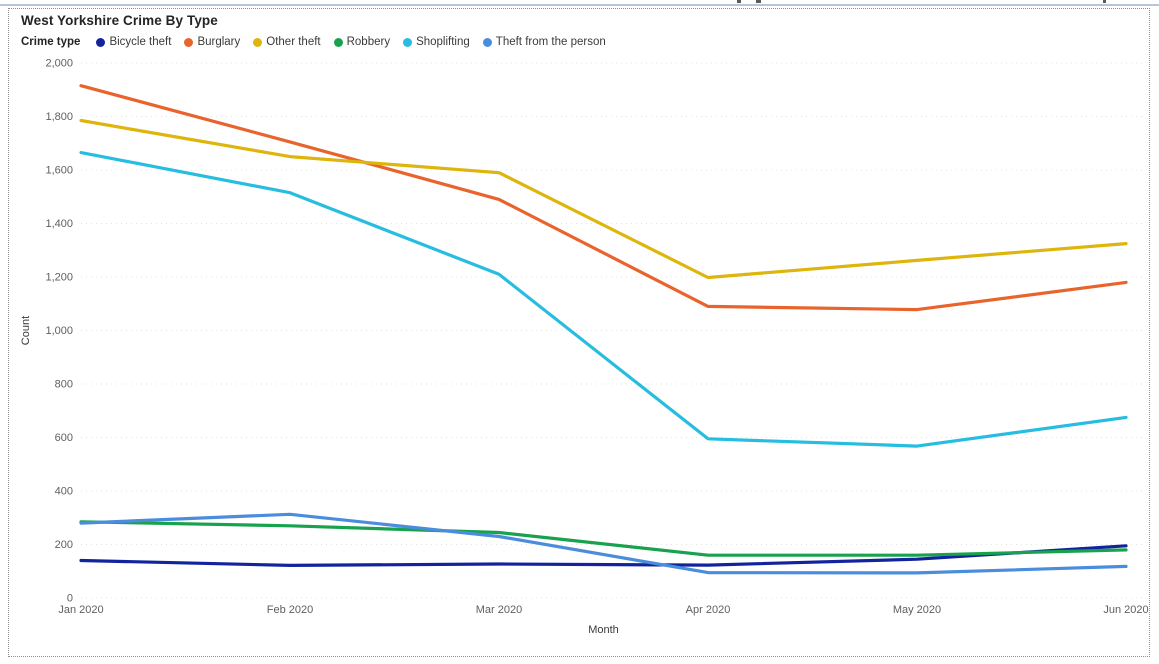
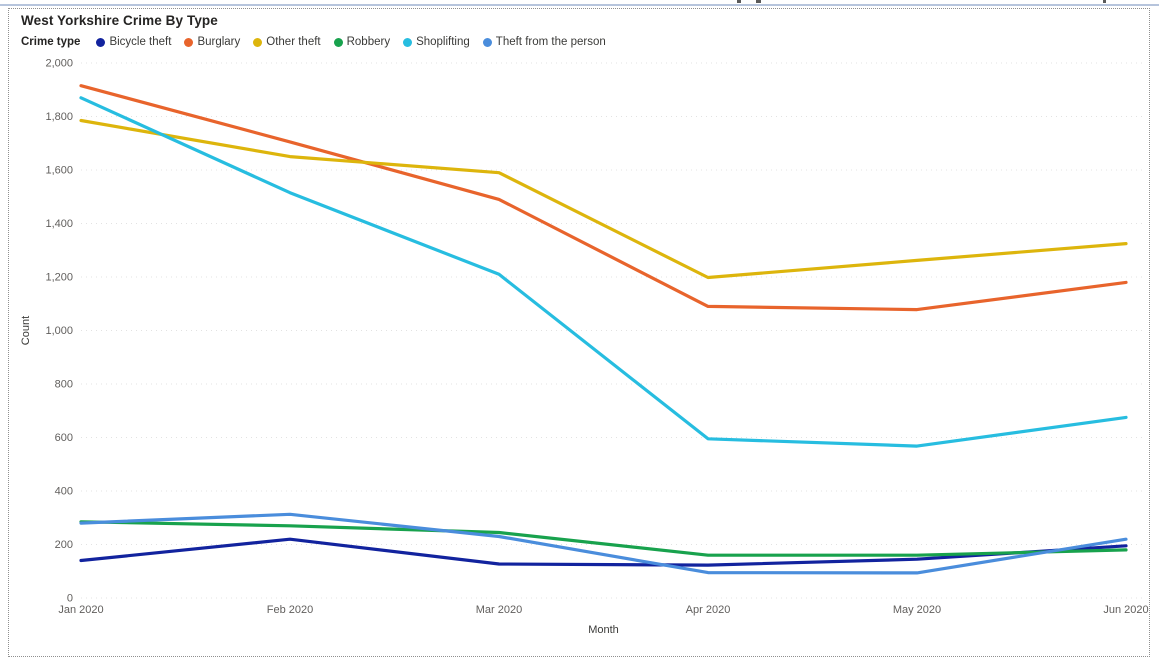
Shoplifting/Jan 2020: 1660 -> 1870
Bicycle theft/Feb 2020: 120 -> 220
Theft from the person/Jun 2020: 120 -> 220
